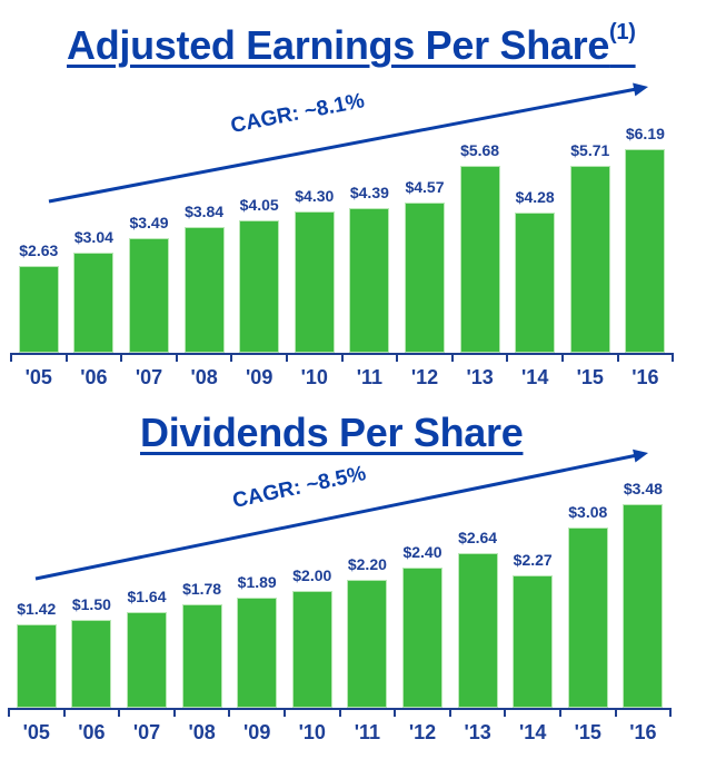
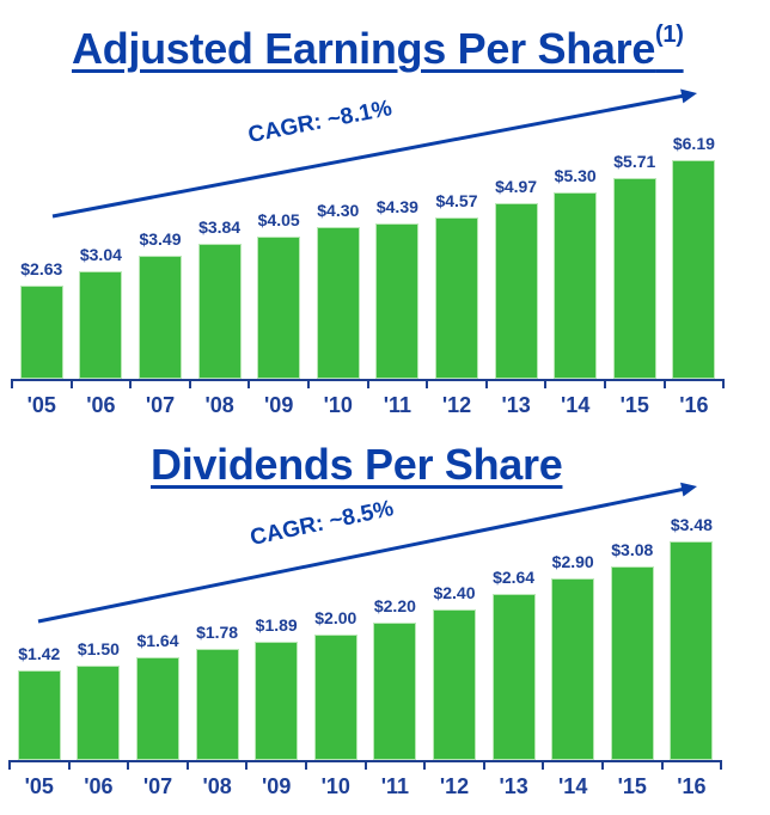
Adjusted Earnings Per Share/'13: $5.68 -> $4.97
Adjusted Earnings Per Share/'14: $4.28 -> $5.30
Dividends Per Share/'14: $2.27 -> $2.90
